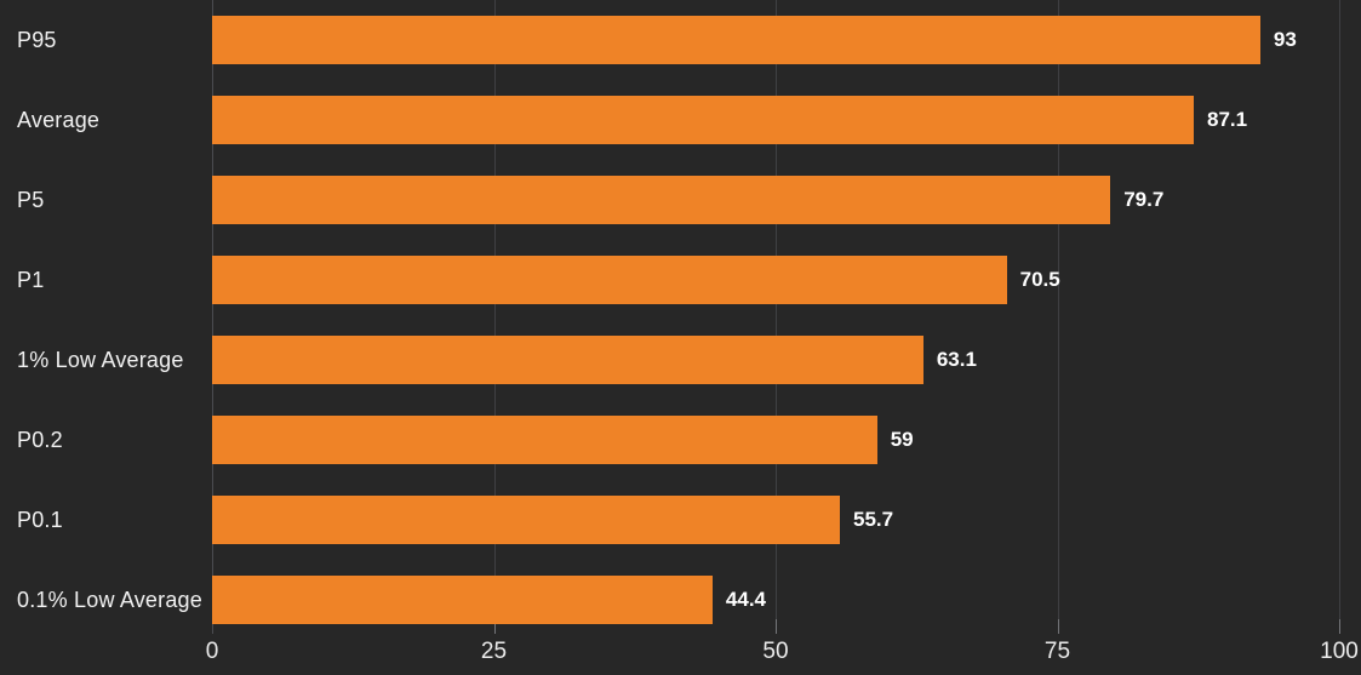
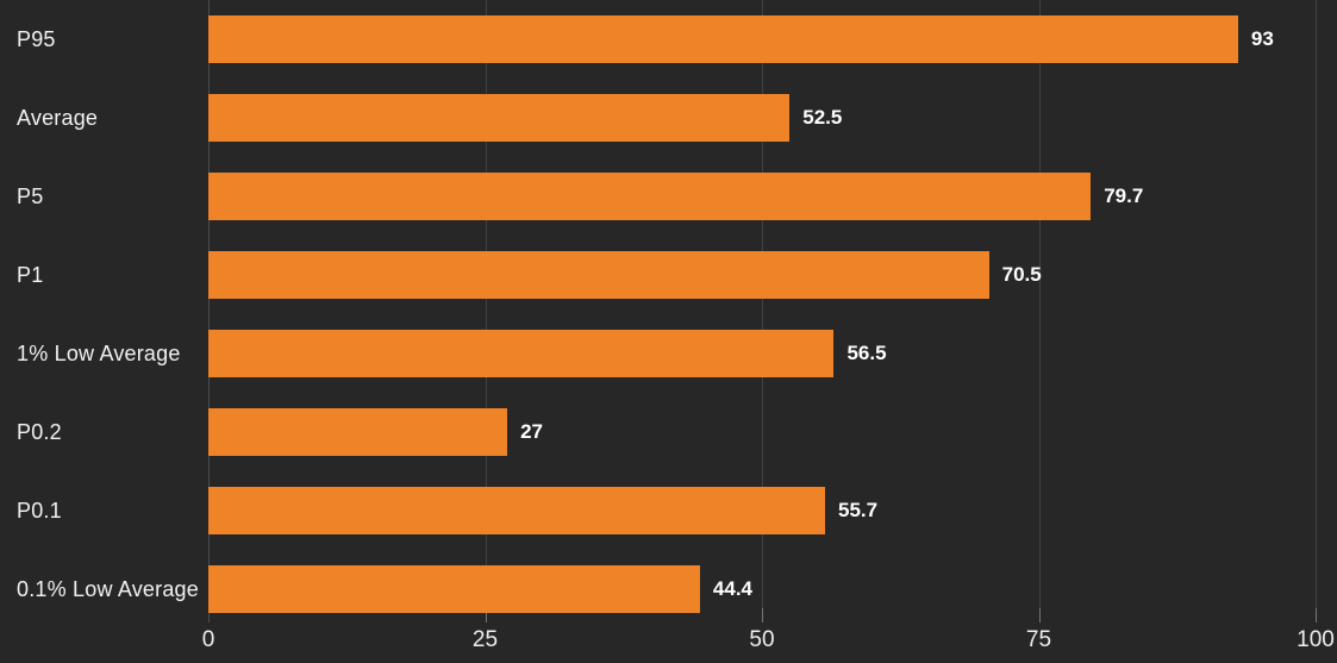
Average: 87.1 -> 52.5
1% Low Average: 63.1 -> 56.5
P0.2: 59 -> 27
